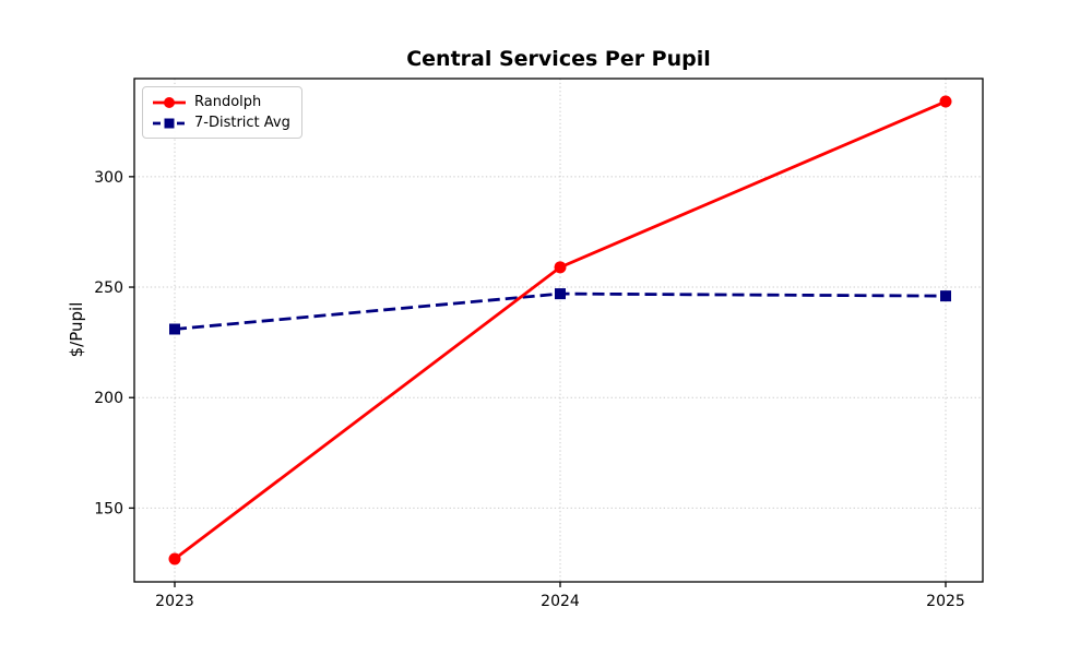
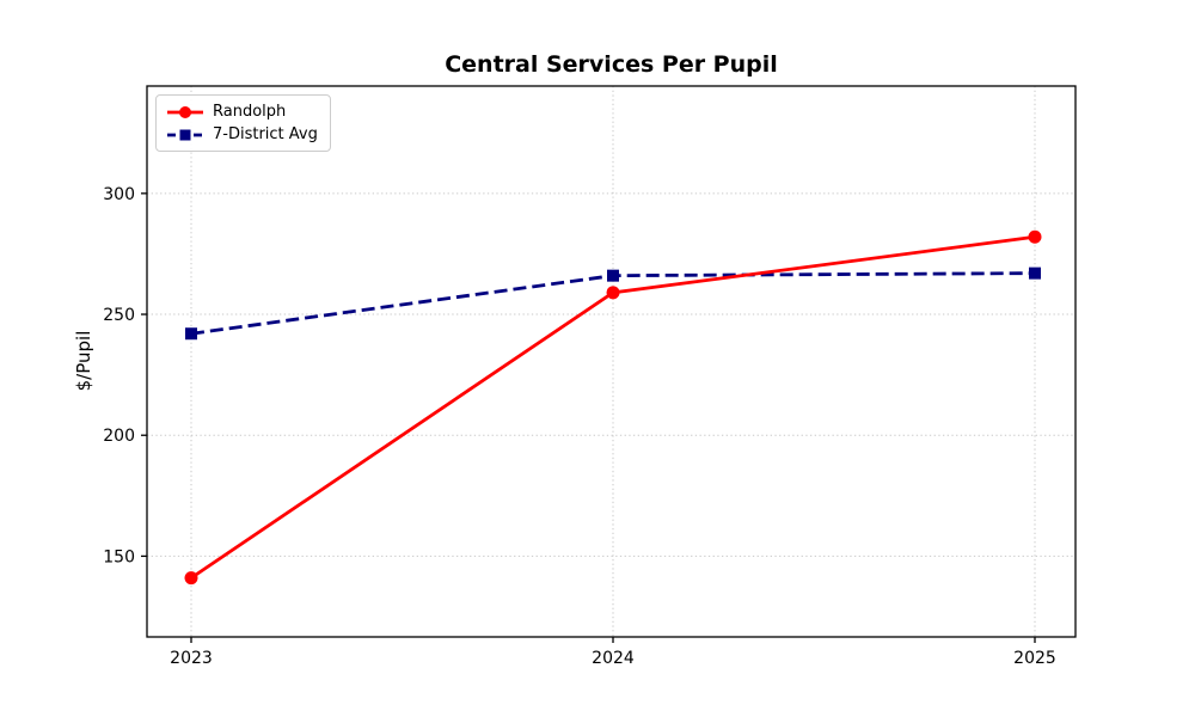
Randolph/2023: 127 -> 141
7-District Avg/2023: 231 -> 242
7-District Avg/2024: 247 -> 266
Randolph/2025: 334 -> 282
7-District Avg/2025: 246 -> 267
